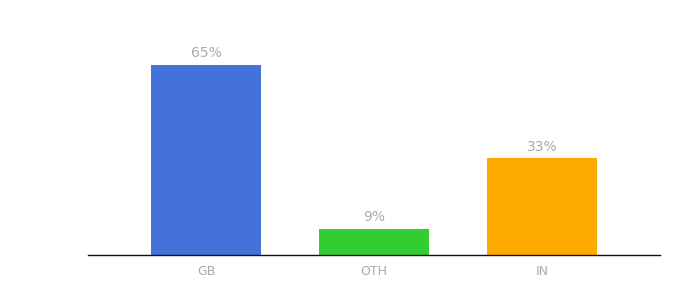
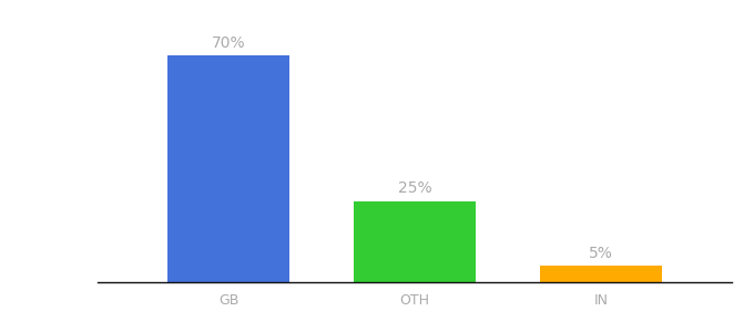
GB: 65% -> 70%
OTH: 9% -> 25%
IN: 33% -> 5%
